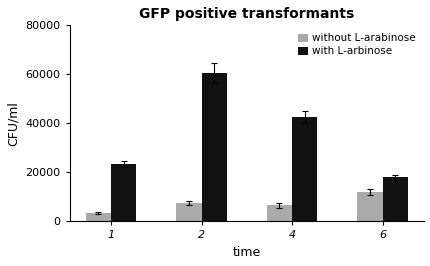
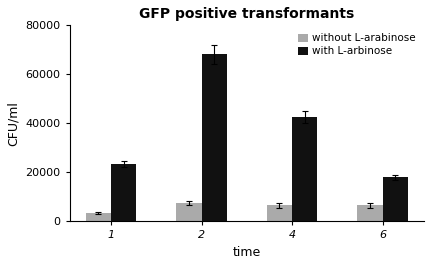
with L-arbinose/2: 60500 -> 68000
without L-arabinose/6: 12000 -> 6500
